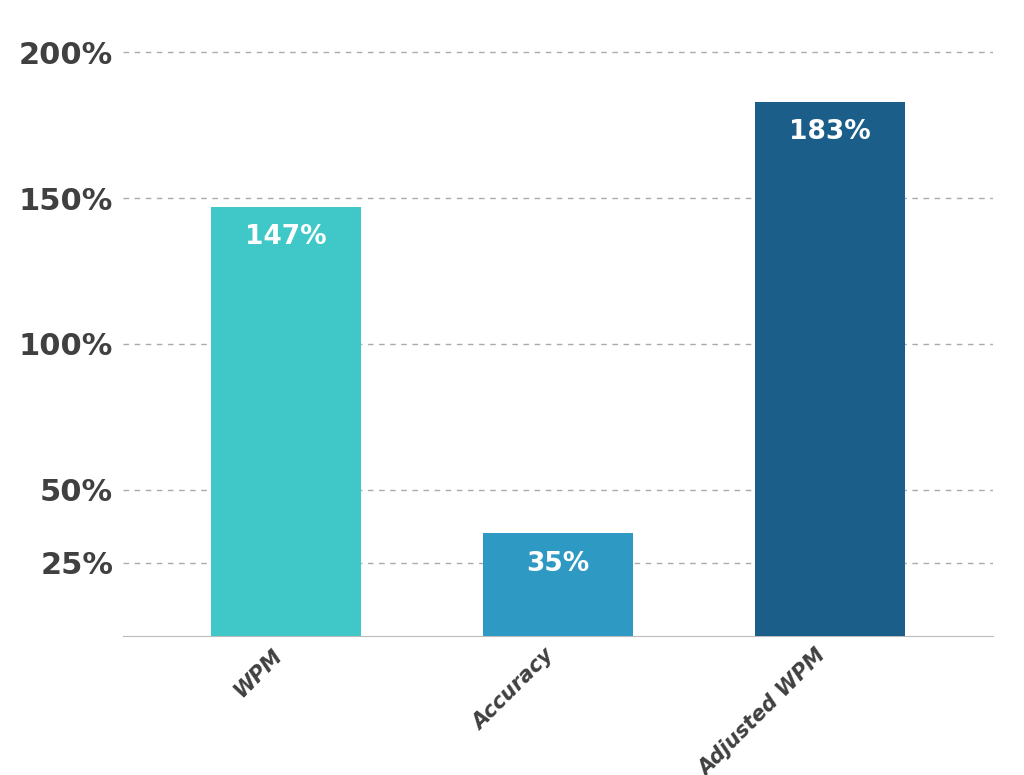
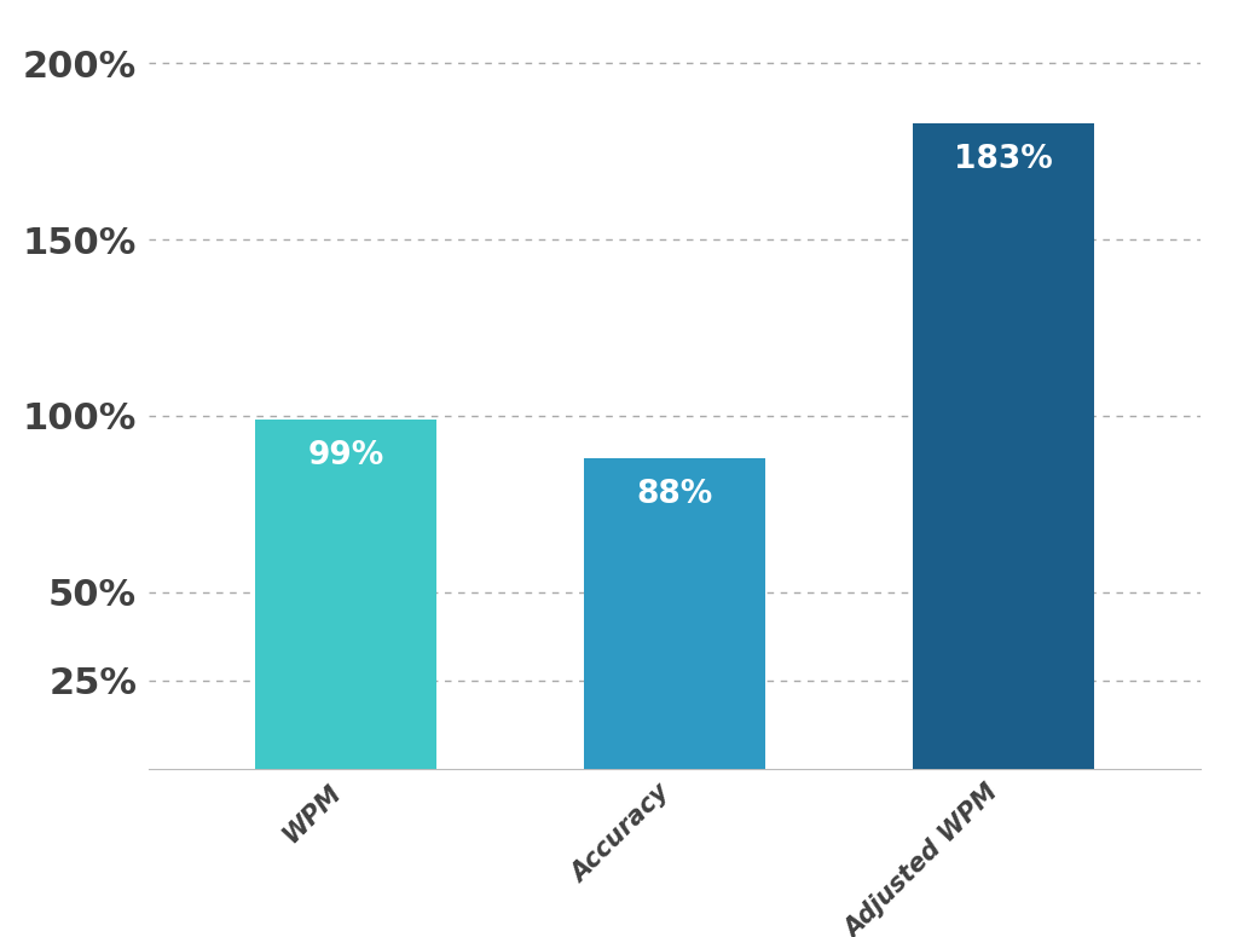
WPM: 147% -> 99%
Accuracy: 35% -> 88%
